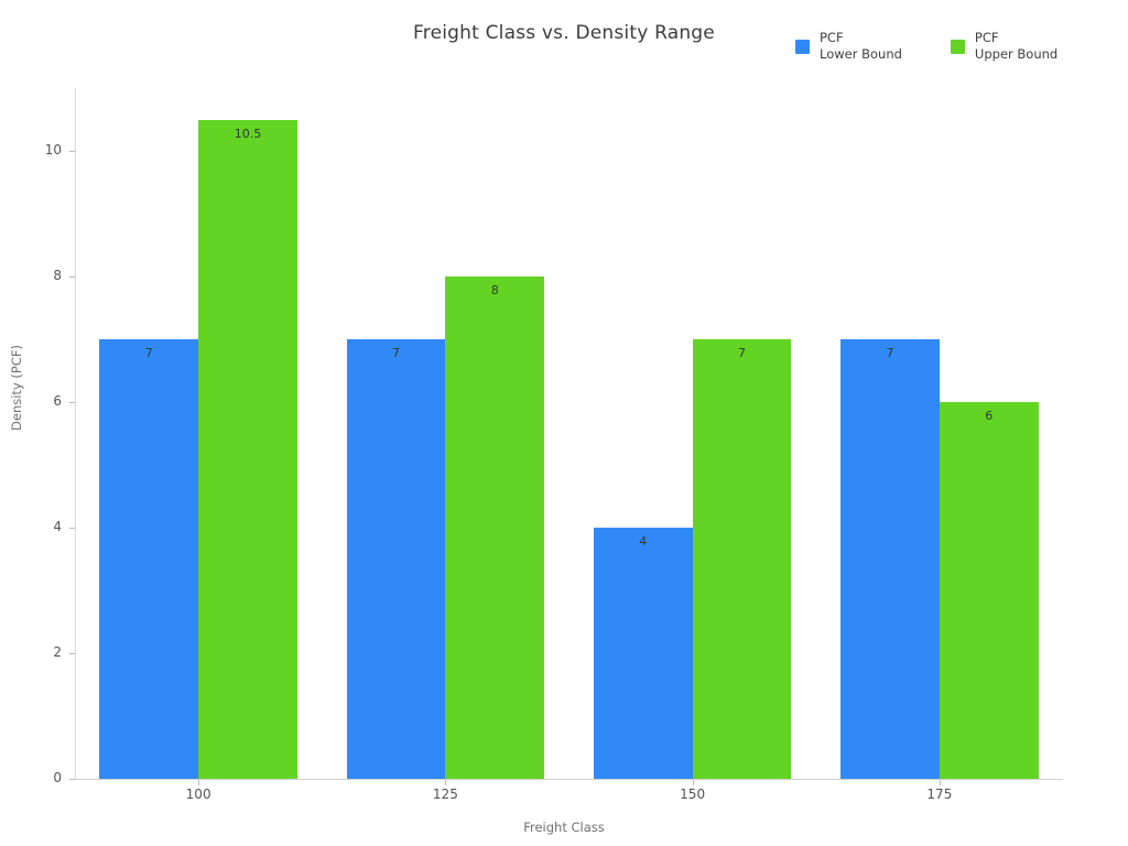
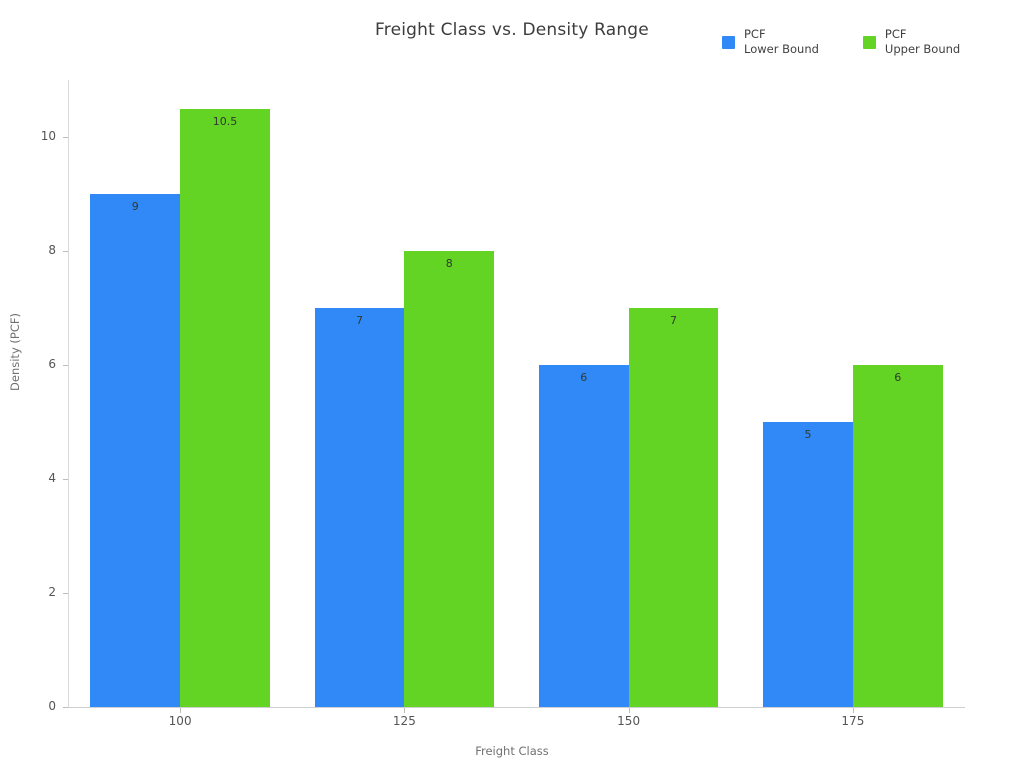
PCF Lower Bound/100: 7 -> 9
PCF Lower Bound/150: 4 -> 6
PCF Lower Bound/175: 7 -> 5
